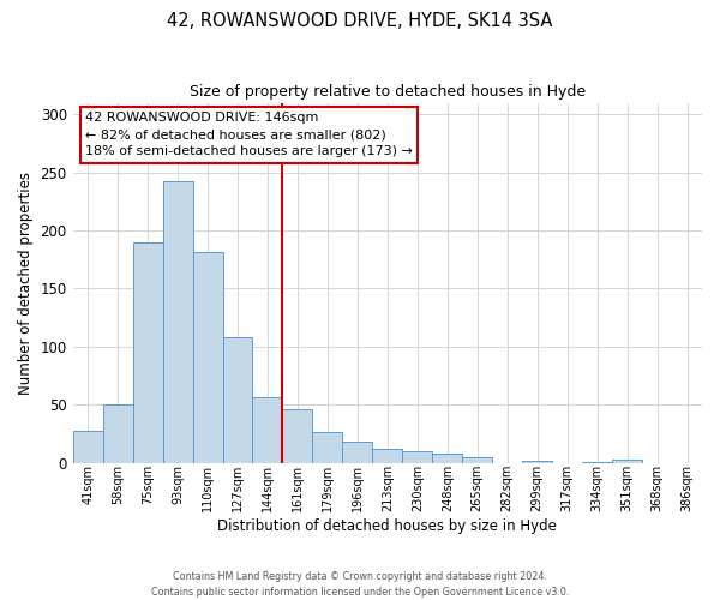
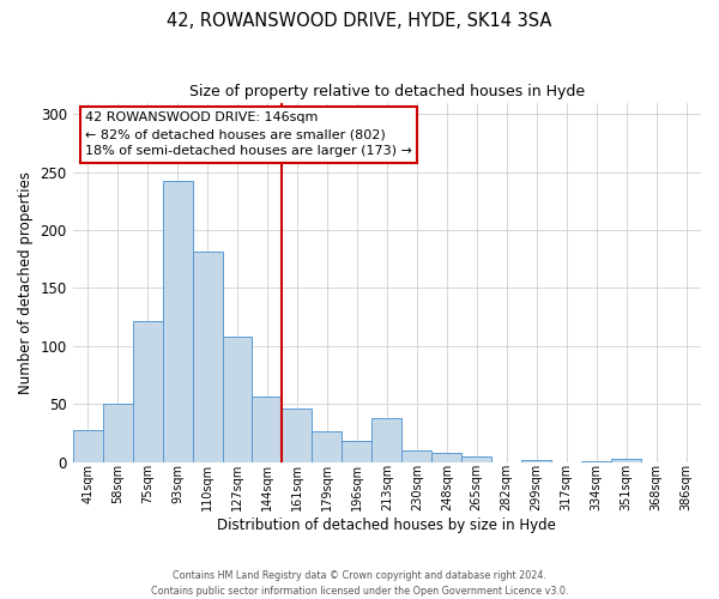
75sqm: 190 -> 122
213sqm: 12 -> 38
